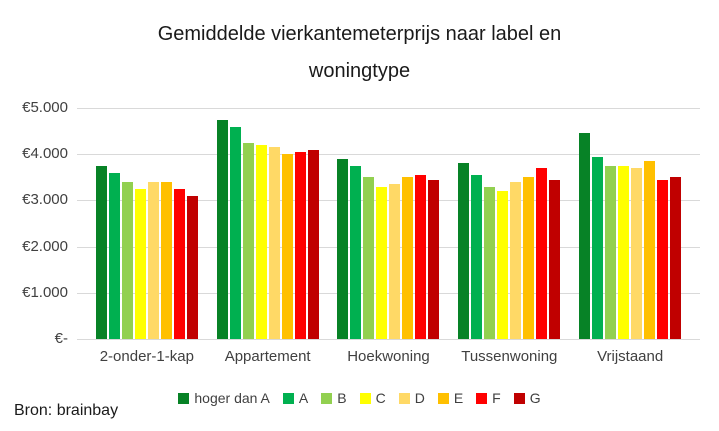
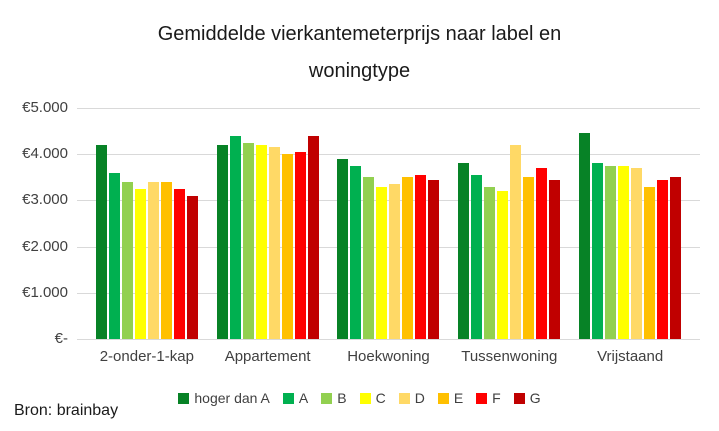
hoger dan A/2-onder-1-kap: €3800 -> €4200
hoger dan A/Appartement: €4800 -> €4200
A/Appartement: €4600 -> €4400
G/Appartement: €4100 -> €4400
D/Tussenwoning: €3400 -> €4200
A/Vrijstaand: €4000 -> €3800
E/Vrijstaand: €3800 -> €3300
